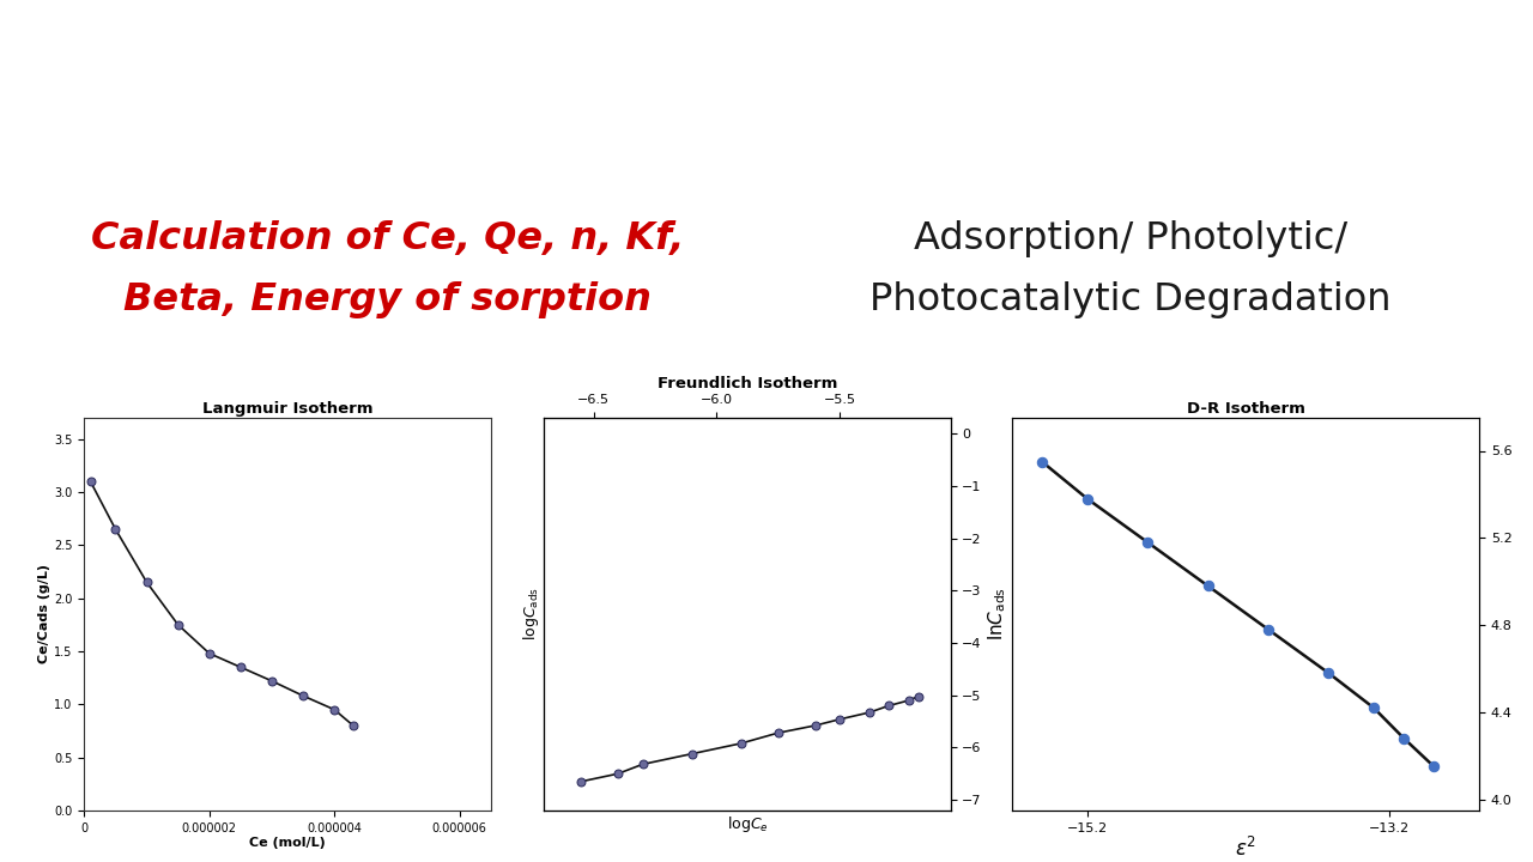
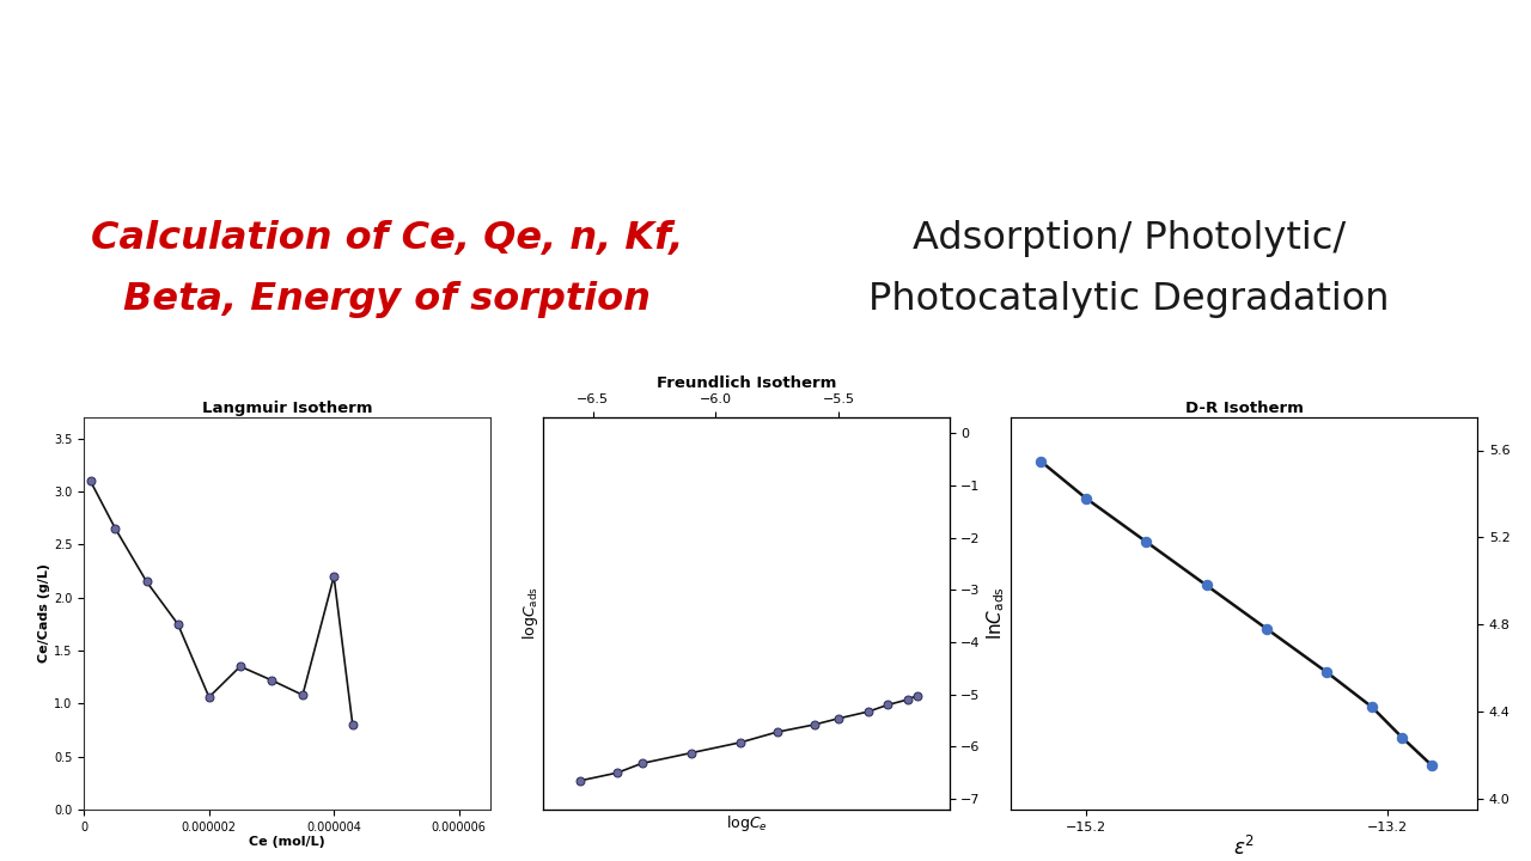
Langmuir Isotherm/0.000002: 1.48 -> 1.06
Langmuir Isotherm/0.000004: 0.95 -> 2.20
